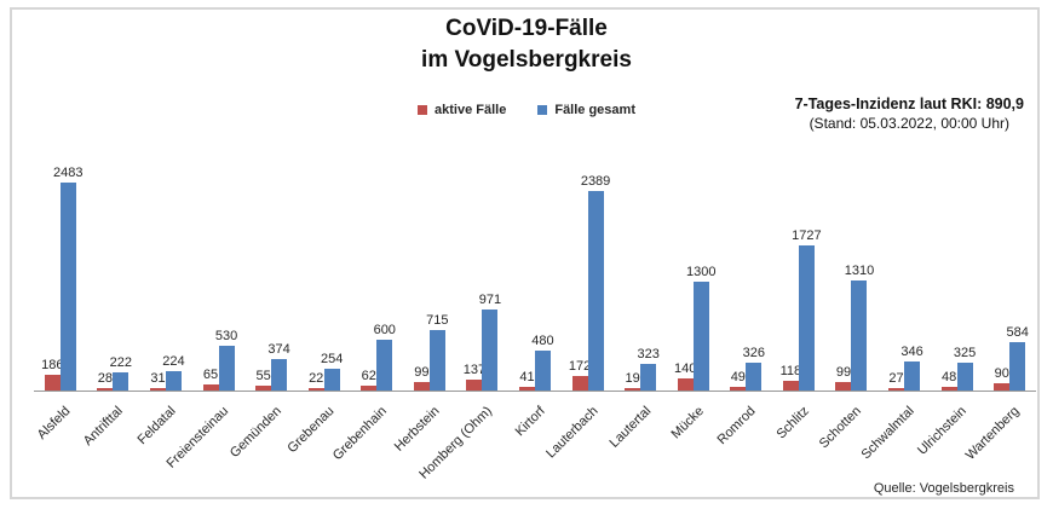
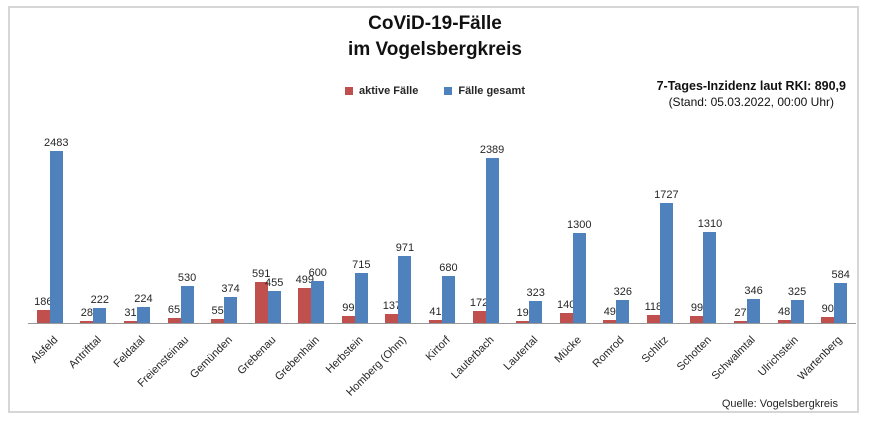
aktive Fälle/Grebenau: 22 -> 591
Fälle gesamt/Grebenau: 254 -> 455
aktive Fälle/Grebenhain: 62 -> 499
Fälle gesamt/Kirtorf: 480 -> 680
